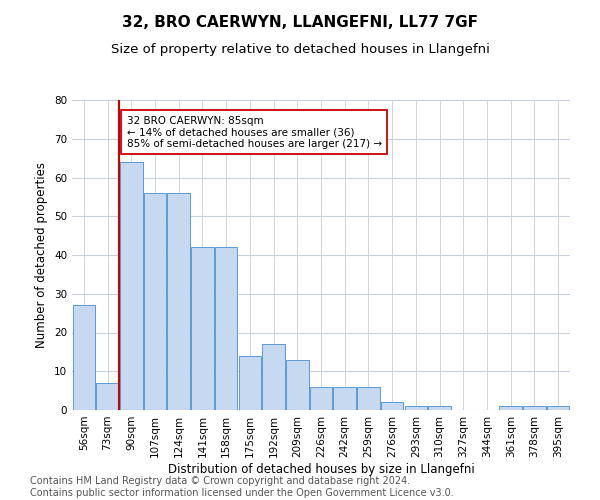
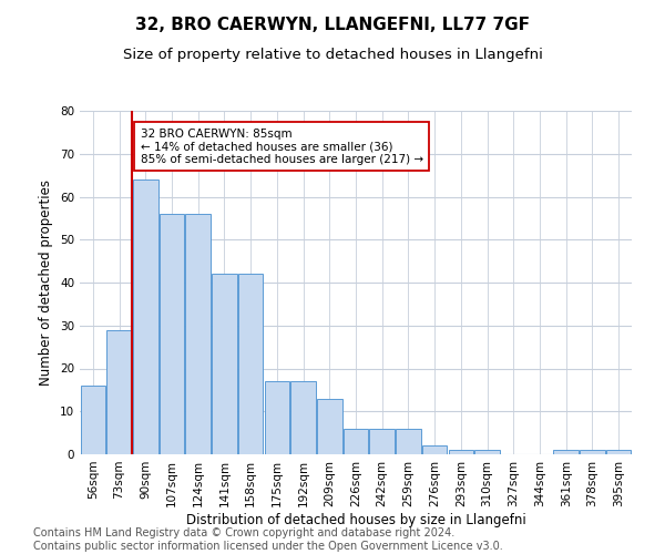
56sqm: 27 -> 16
73sqm: 7 -> 29
175sqm: 14 -> 17
